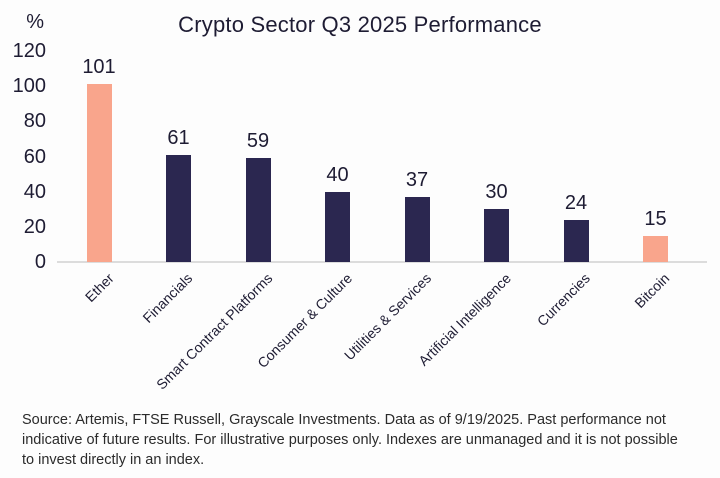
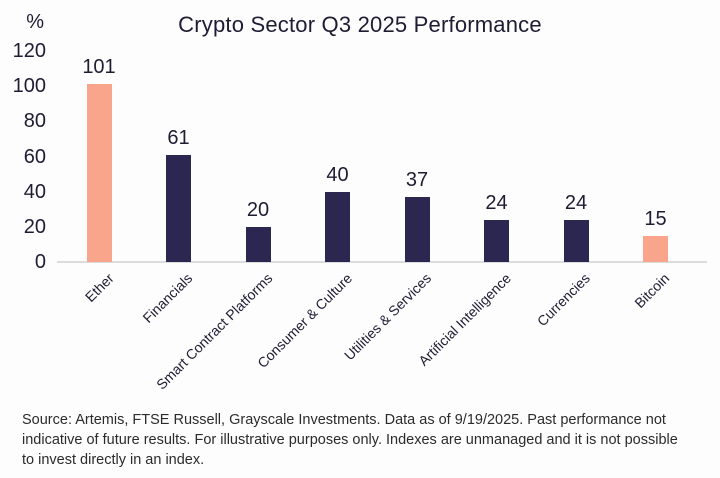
Smart Contract Platforms: 59 -> 20
Artificial Intelligence: 30 -> 24
